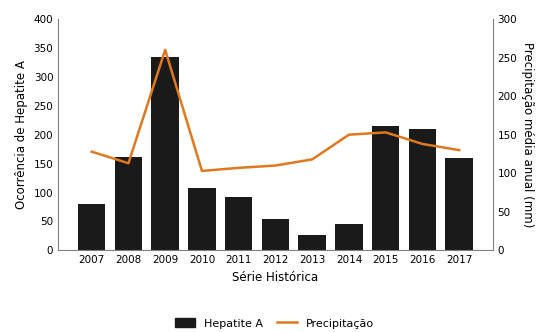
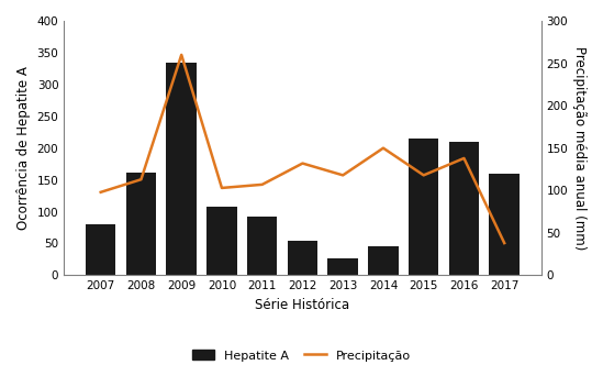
Precipitação/2007: 128 -> 98
Precipitação/2012: 110 -> 132
Precipitação/2015: 153 -> 118
Precipitação/2017: 130 -> 38
